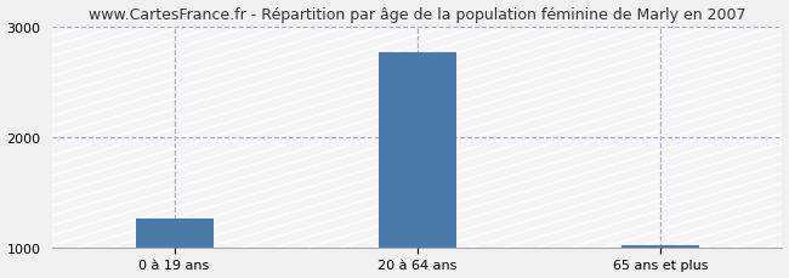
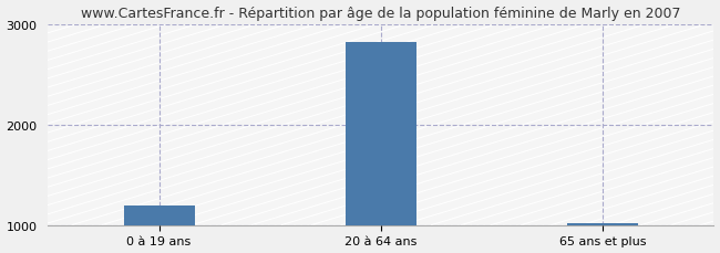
0 à 19 ans: 1260 -> 1200
20 à 64 ans: 2760 -> 2820
